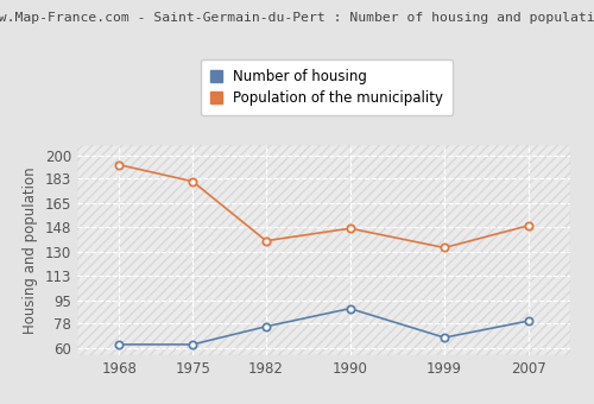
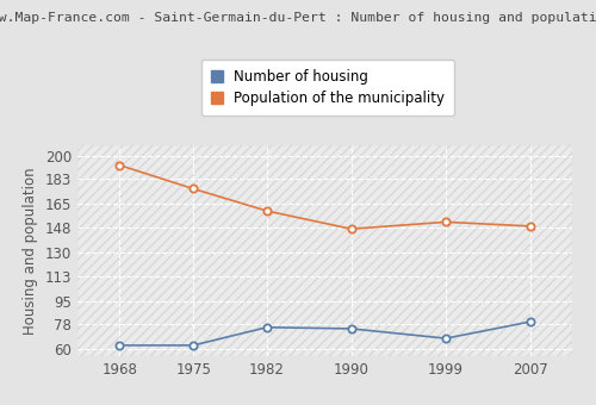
Population of the municipality/1975: 181 -> 176
Population of the municipality/1982: 138 -> 160
Number of housing/1990: 89 -> 75
Population of the municipality/1999: 133 -> 152
